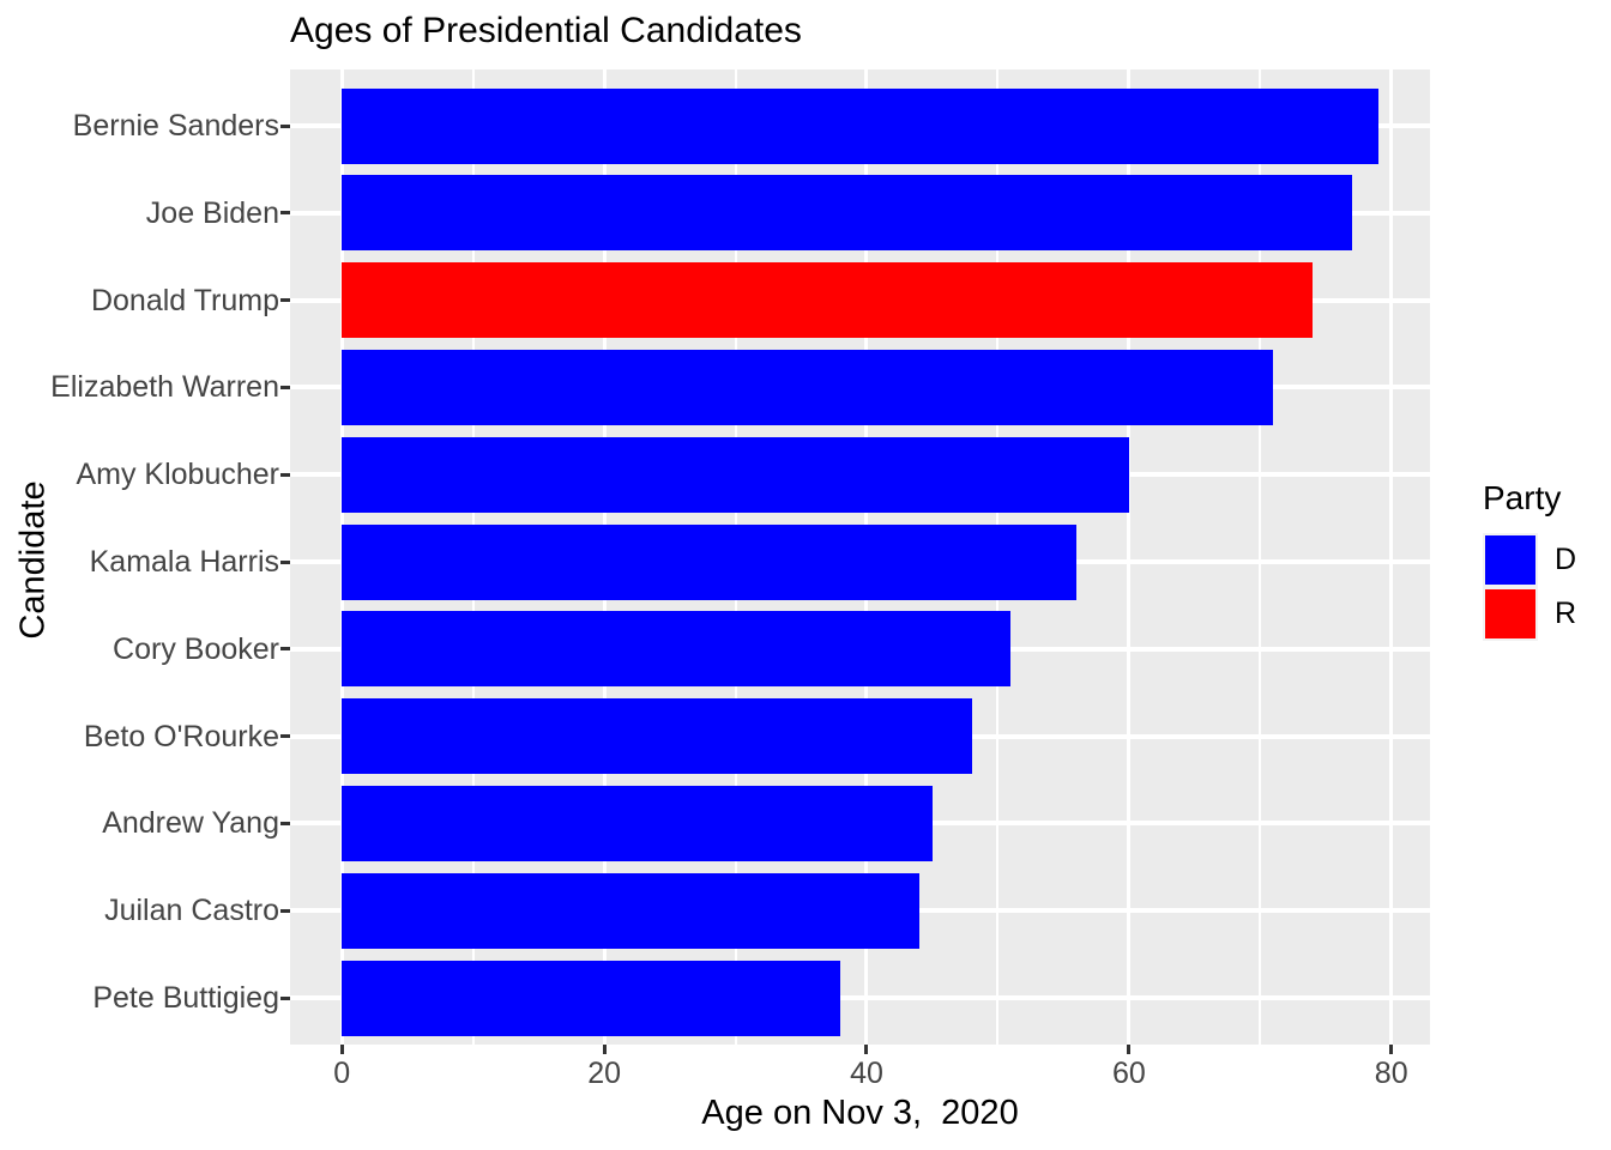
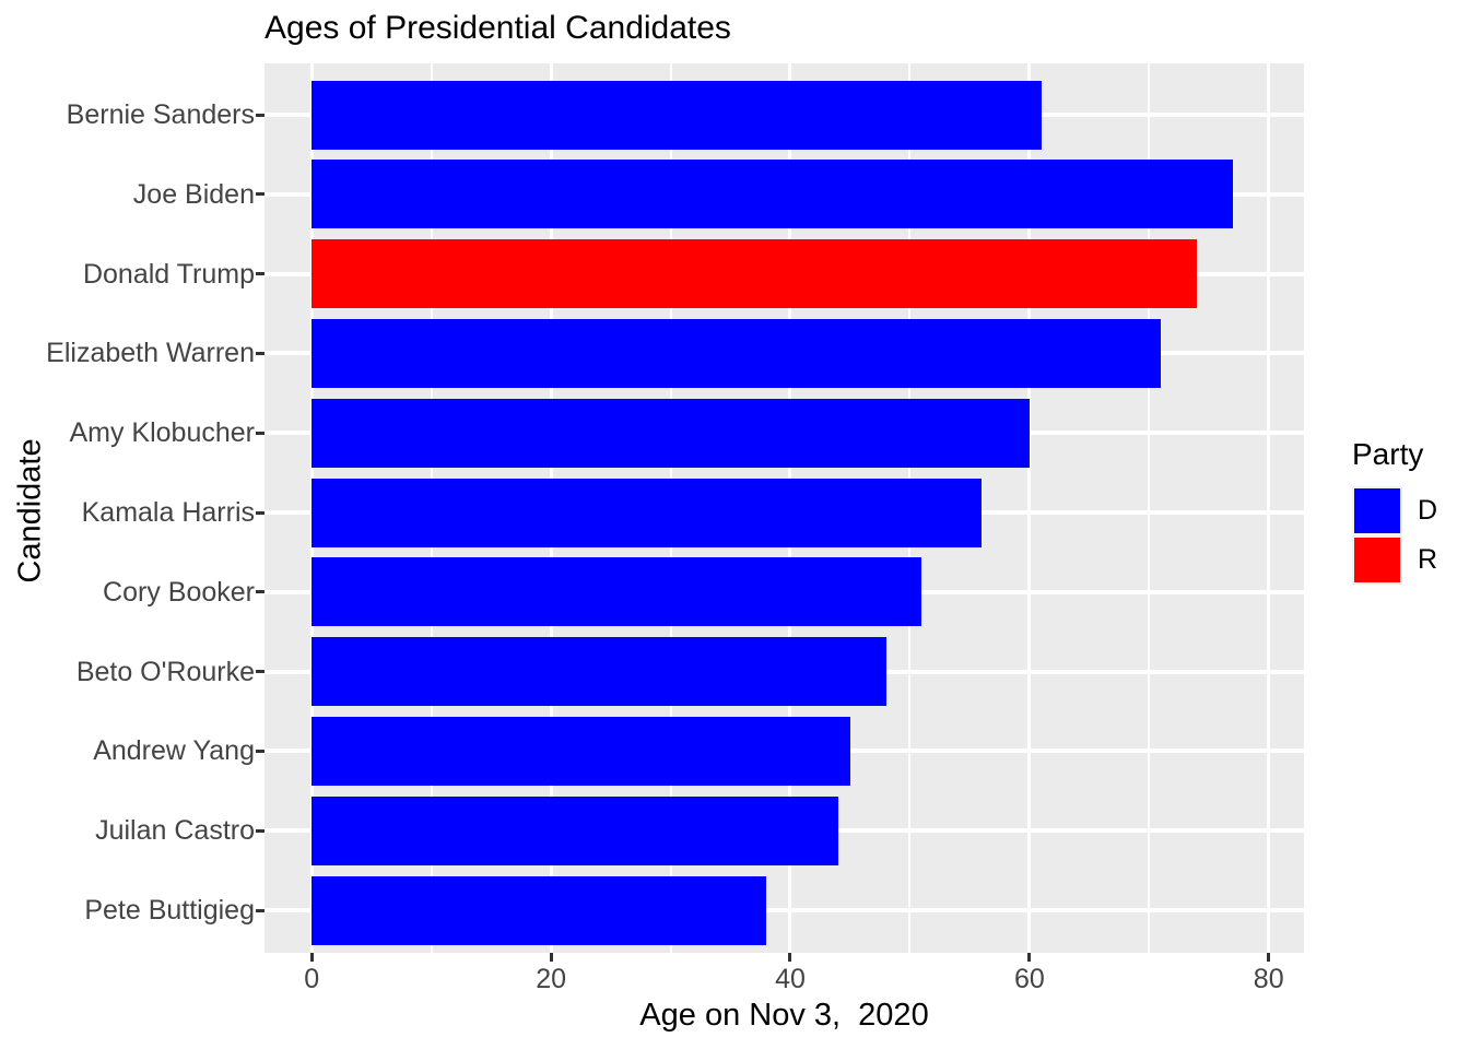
Bernie Sanders: 79 -> 61
